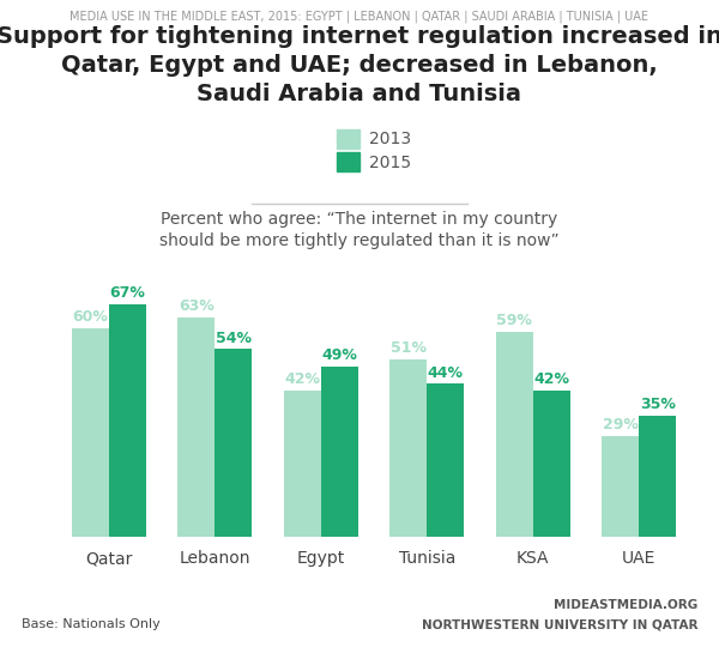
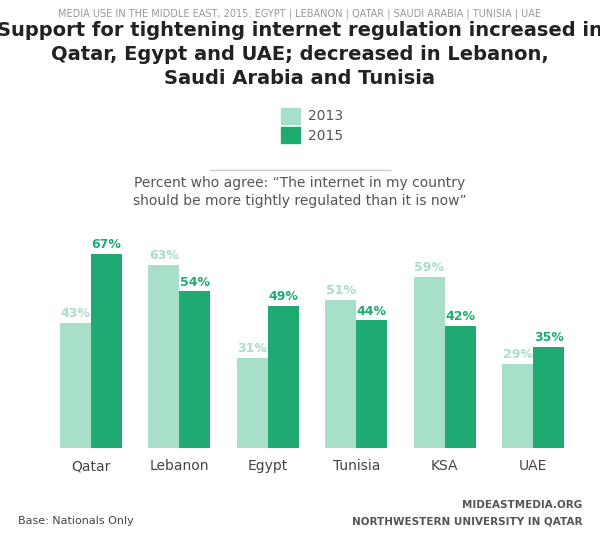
2013/Qatar: 60% -> 43%
2013/Egypt: 42% -> 31%
